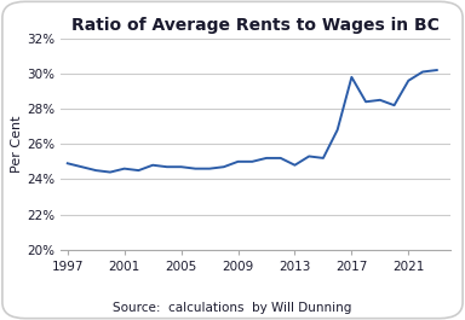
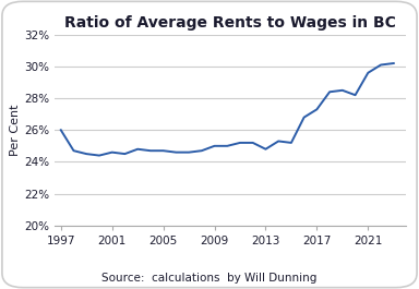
1997: 24.9% -> 26.0%
2017: 29.8% -> 27.3%
